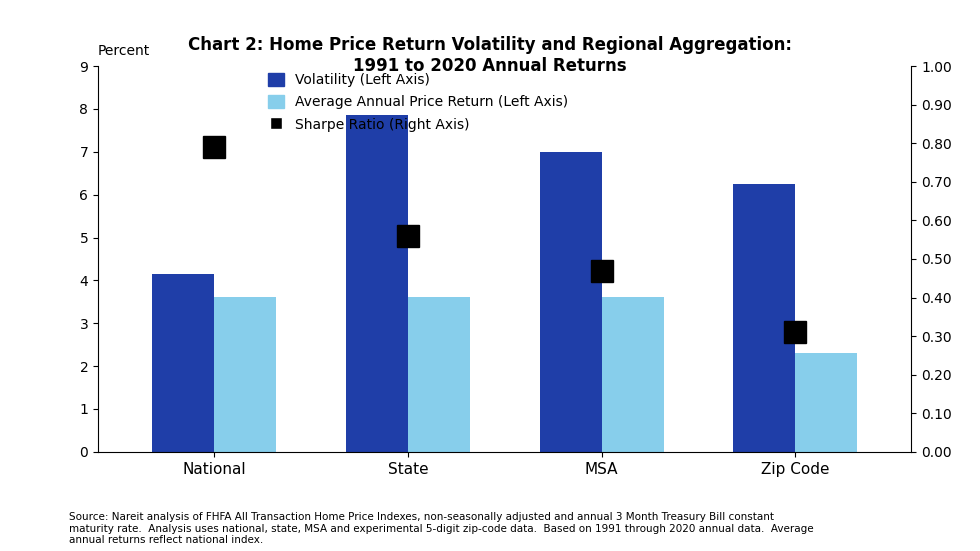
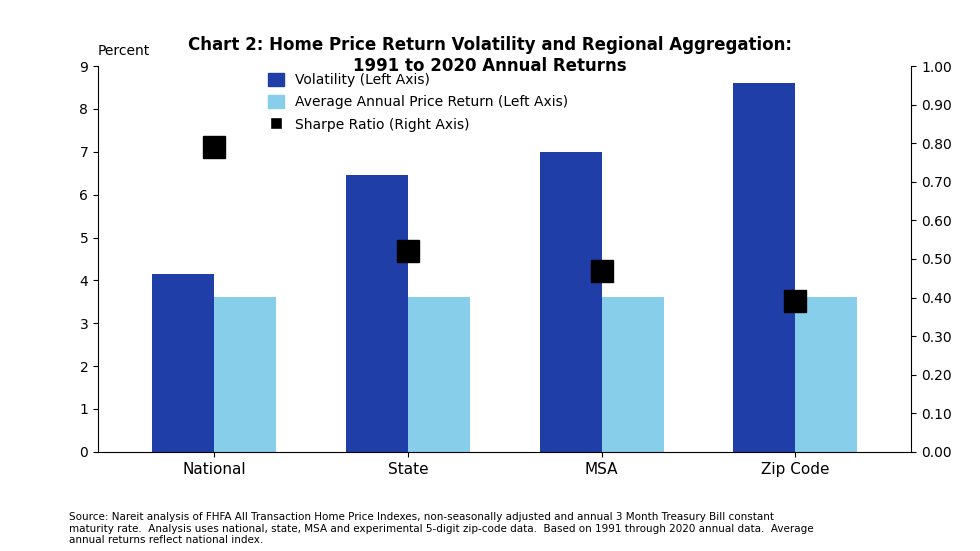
Volatility (Left Axis)/State: 7.85 -> 6.45
Sharpe Ratio (Right Axis)/State: 0.56 -> 0.52
Volatility (Left Axis)/Zip Code: 6.25 -> 8.60
Sharpe Ratio (Right Axis)/Zip Code: 0.31 -> 0.39
Average Annual Price Return (Left Axis)/Zip Code: 2.30 -> 3.62
